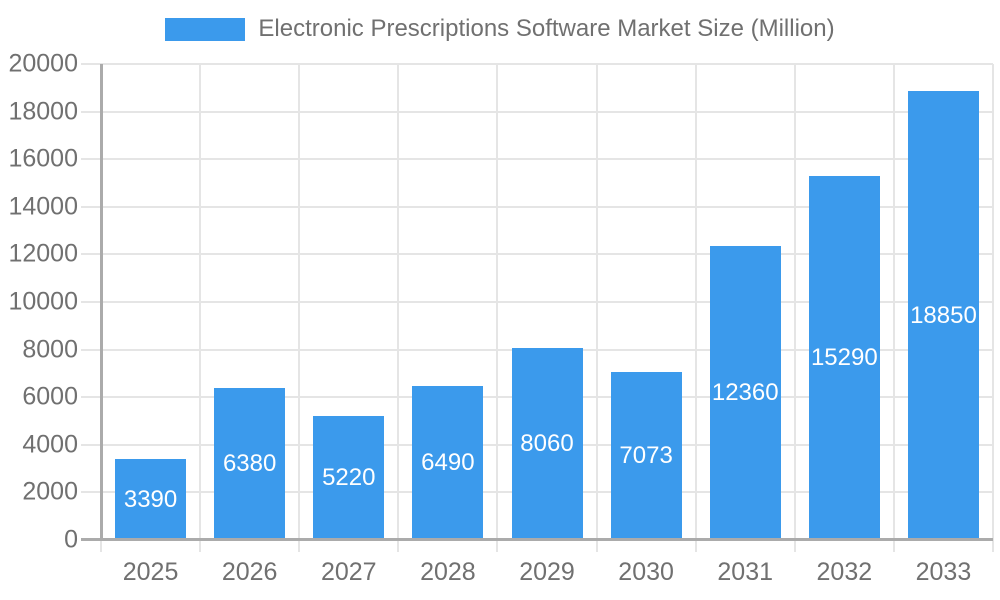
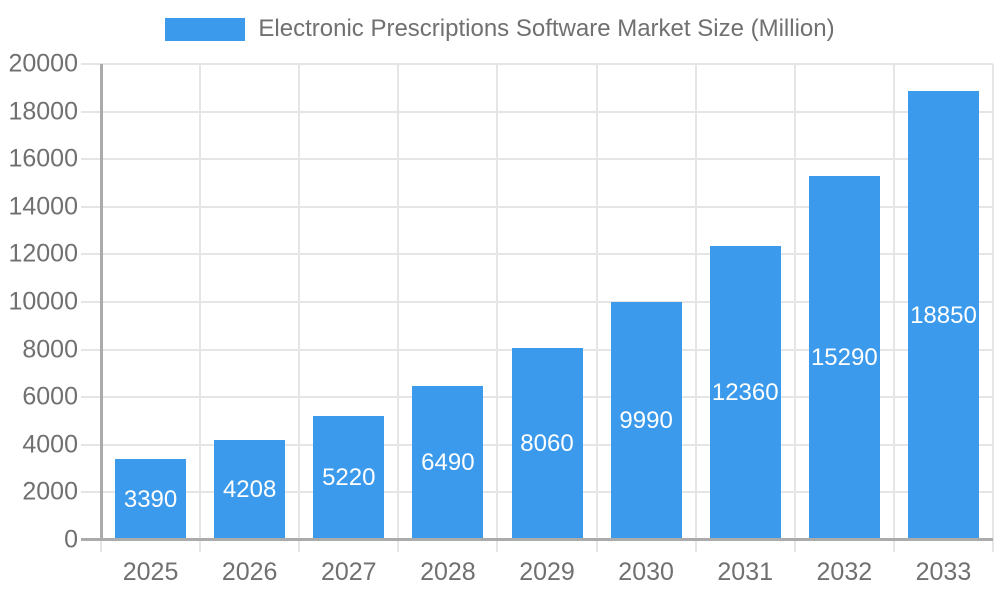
2026: 6380 -> 4208
2030: 7073 -> 9990
